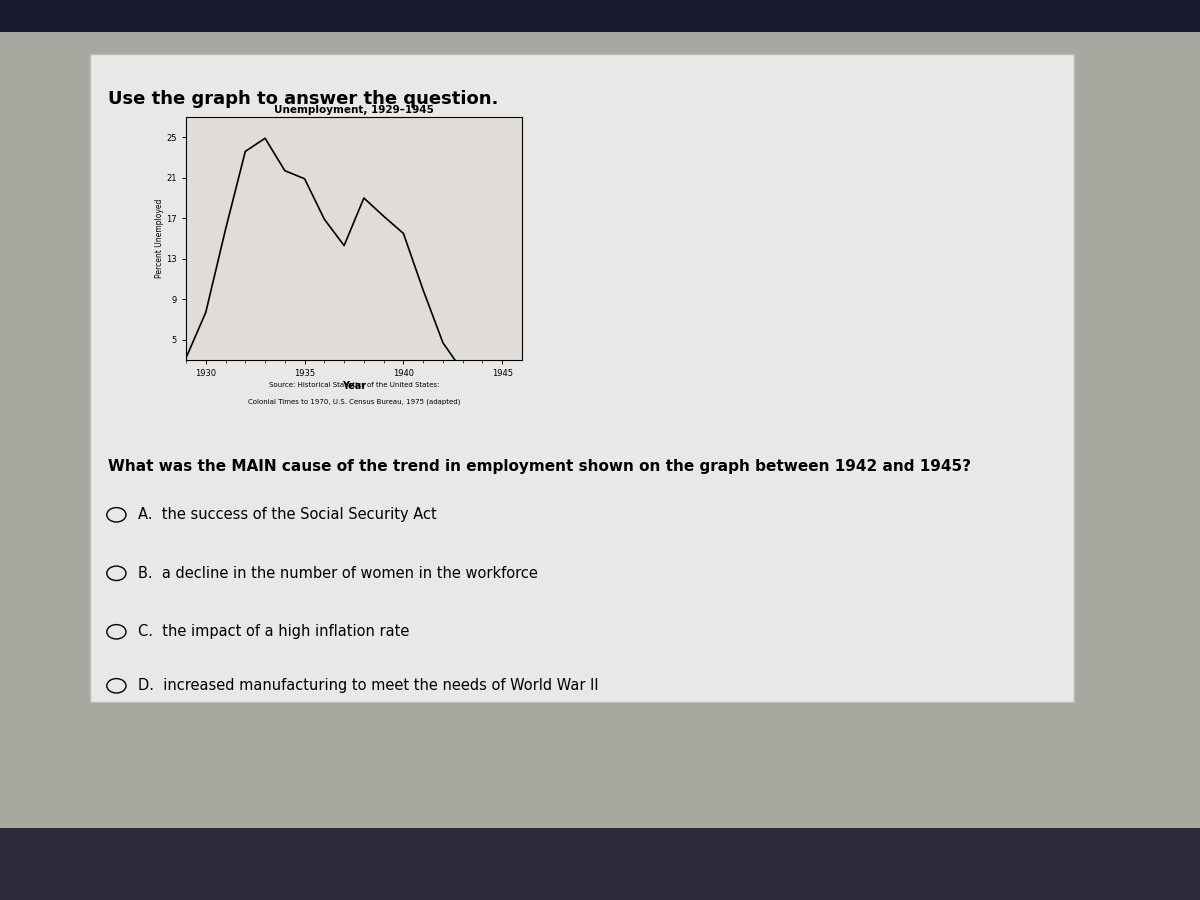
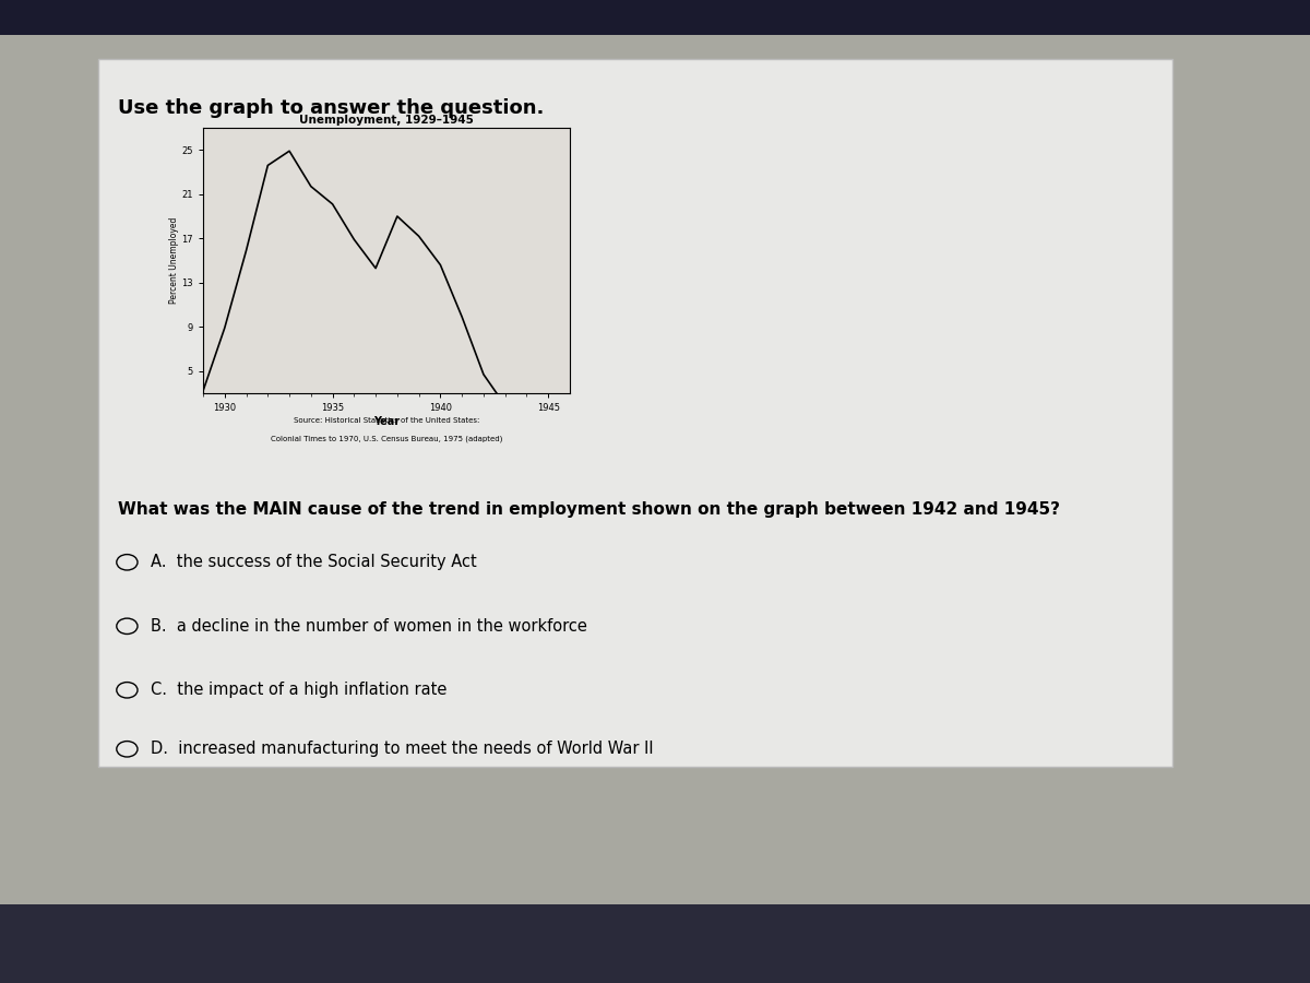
1930: 7.7 -> 8.9
1935: 20.9 -> 20.1
1940: 15.5 -> 14.6
